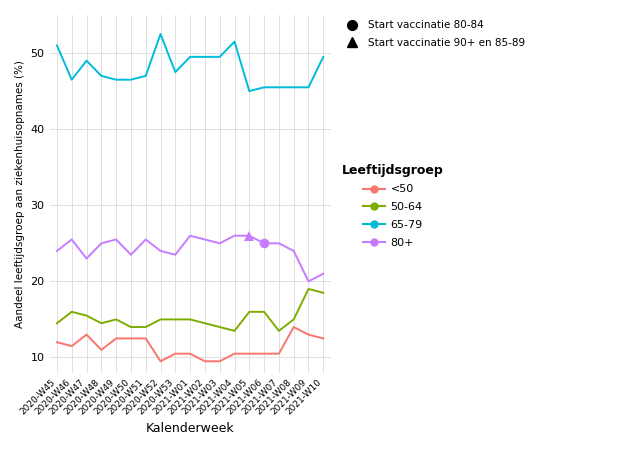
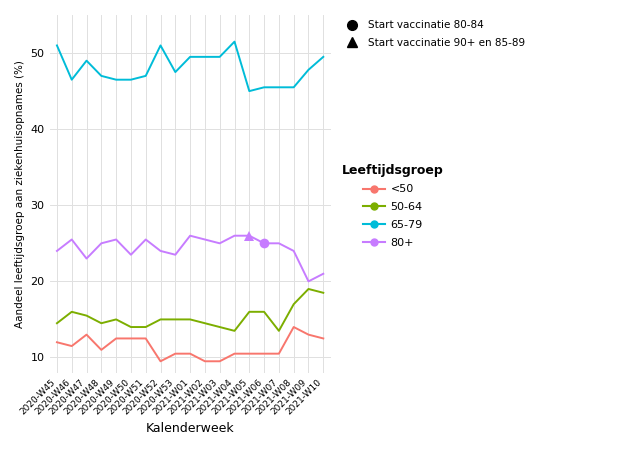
65-79/2020-W52: 52.5 -> 51.0
50-64/2021-W08: 15.0 -> 17.0
65-79/2021-W09: 45.5 -> 47.8
